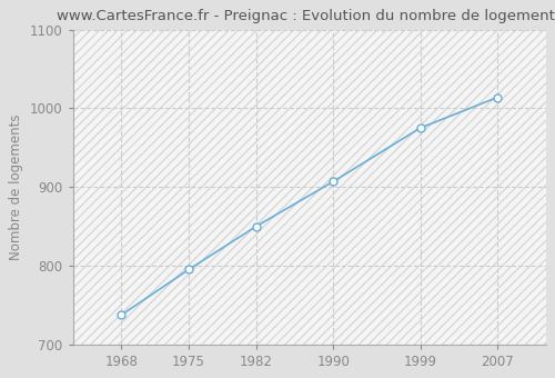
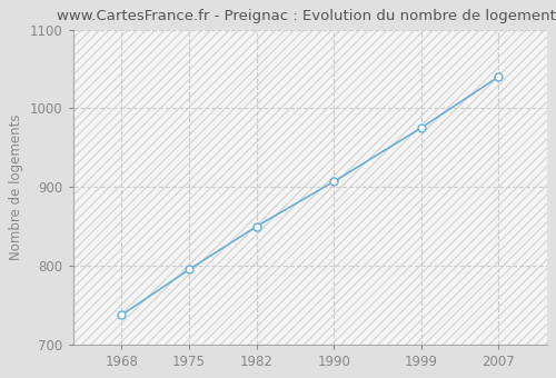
2007: 1014 -> 1040
